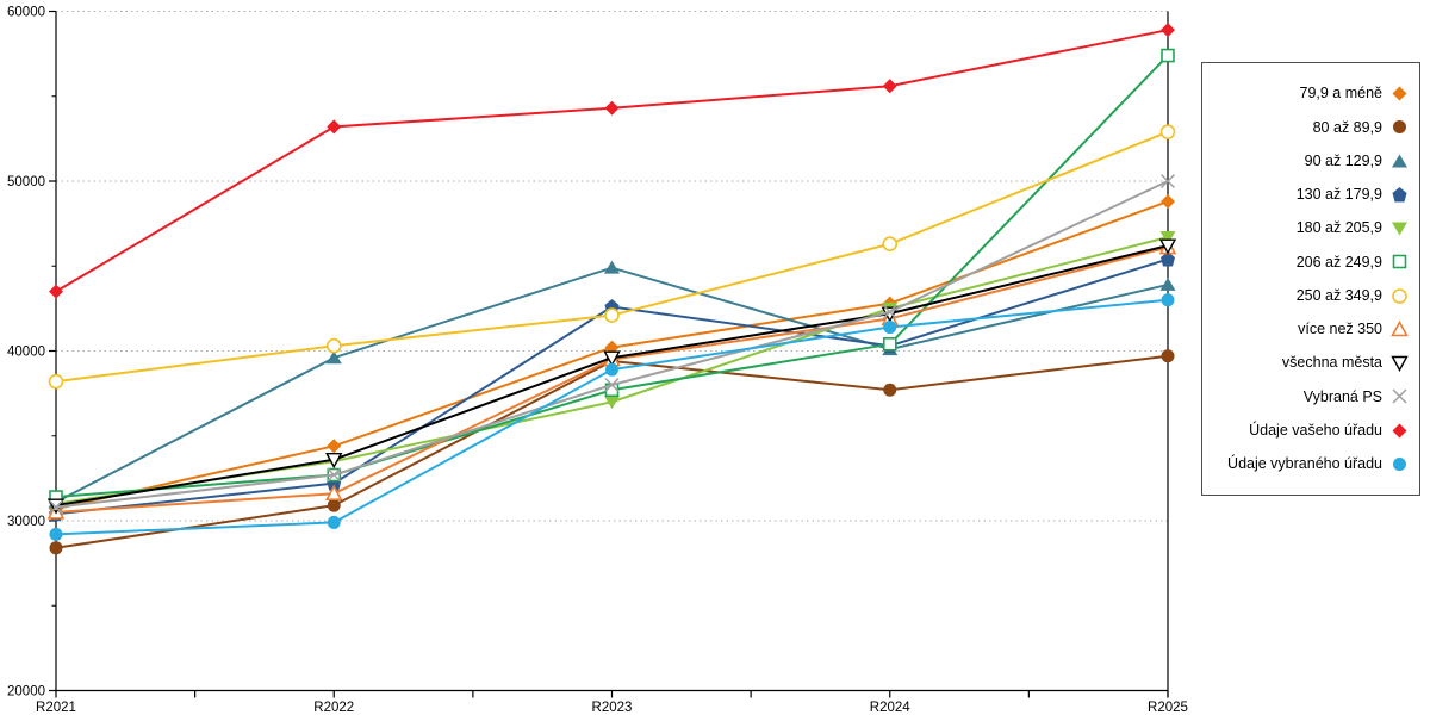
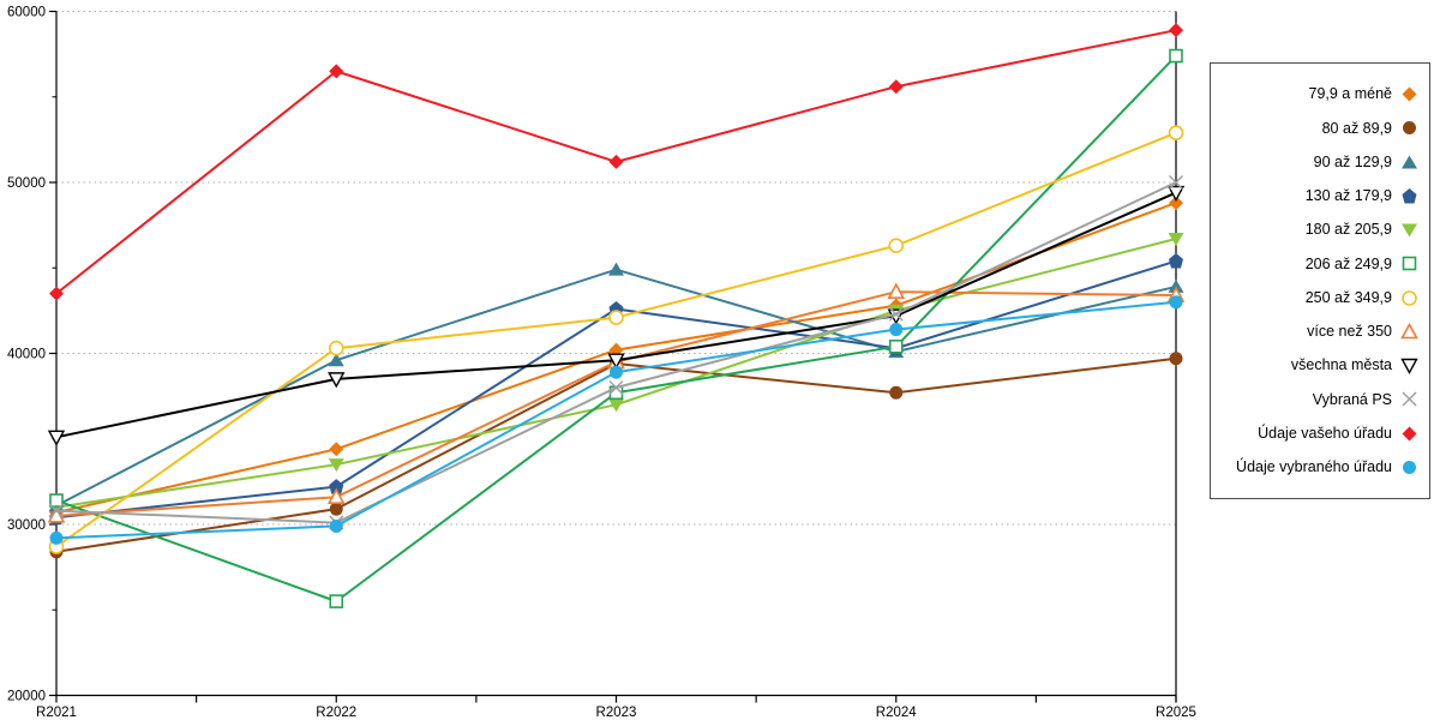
250 až 349,9/R2021: 38200 -> 28700
všechna města/R2021: 30900 -> 35100
206 až 249,9/R2022: 32700 -> 25500
všechna města/R2022: 33600 -> 38500
Vybraná PS/R2022: 32700 -> 30100
Údaje vašeho úřadu/R2022: 53200 -> 56500
Údaje vašeho úřadu/R2023: 54300 -> 51200
více než 350/R2024: 41900 -> 43600
více než 350/R2025: 46100 -> 43400
všechna města/R2025: 46200 -> 49400
